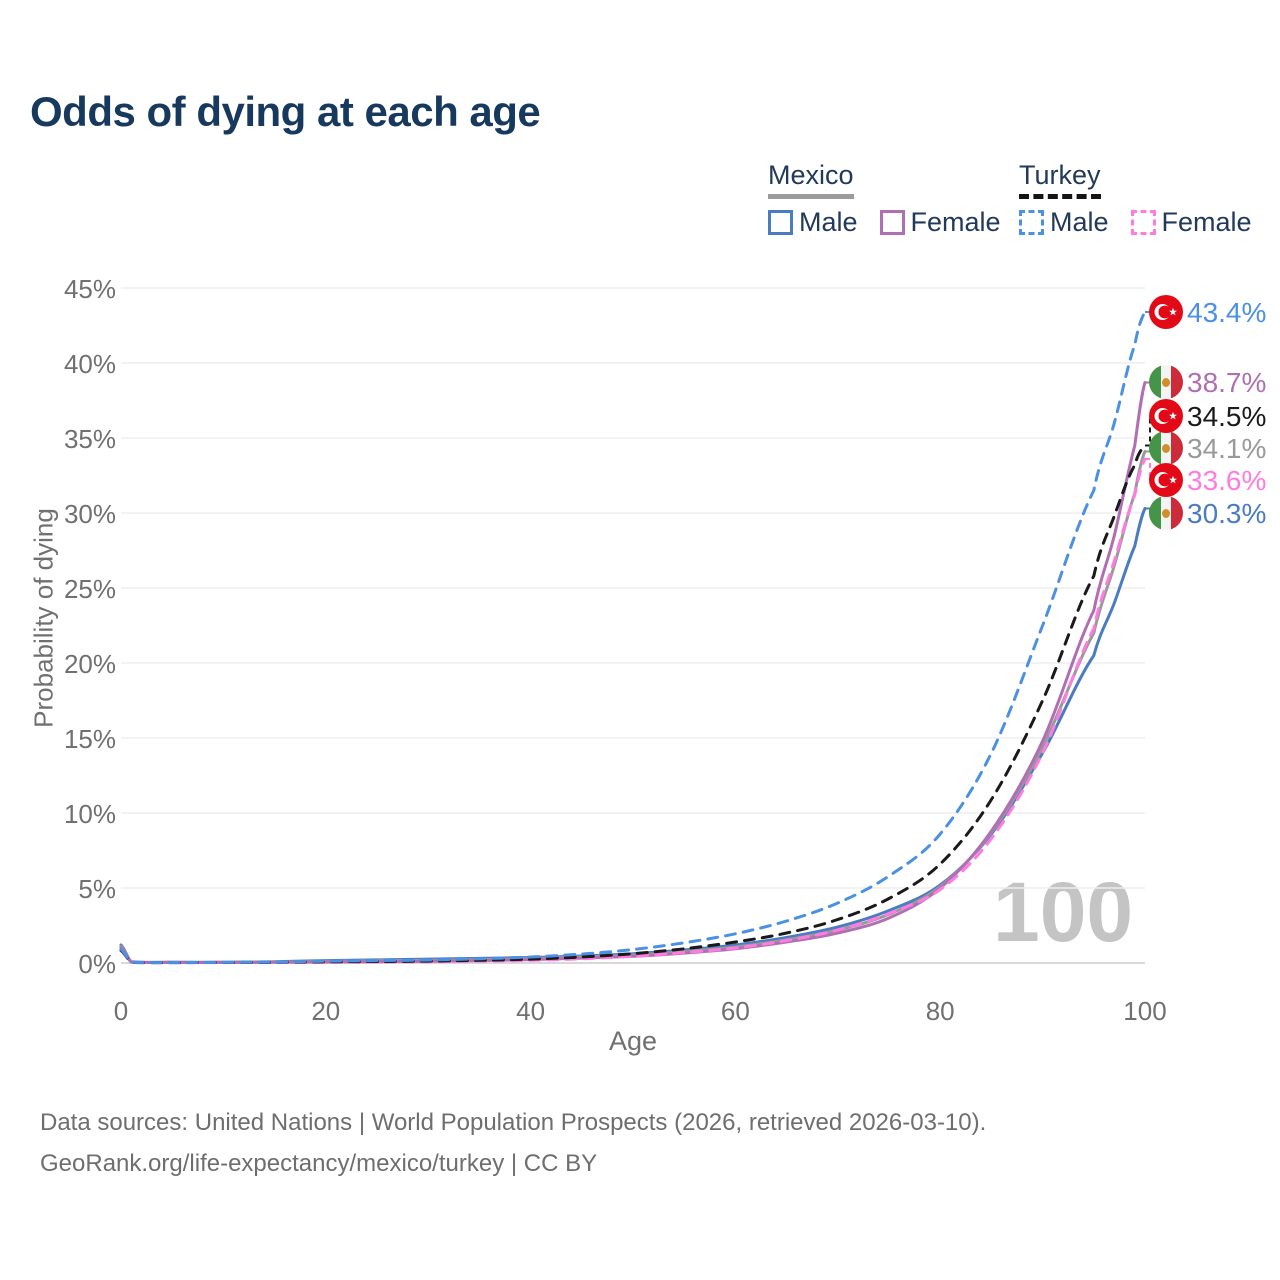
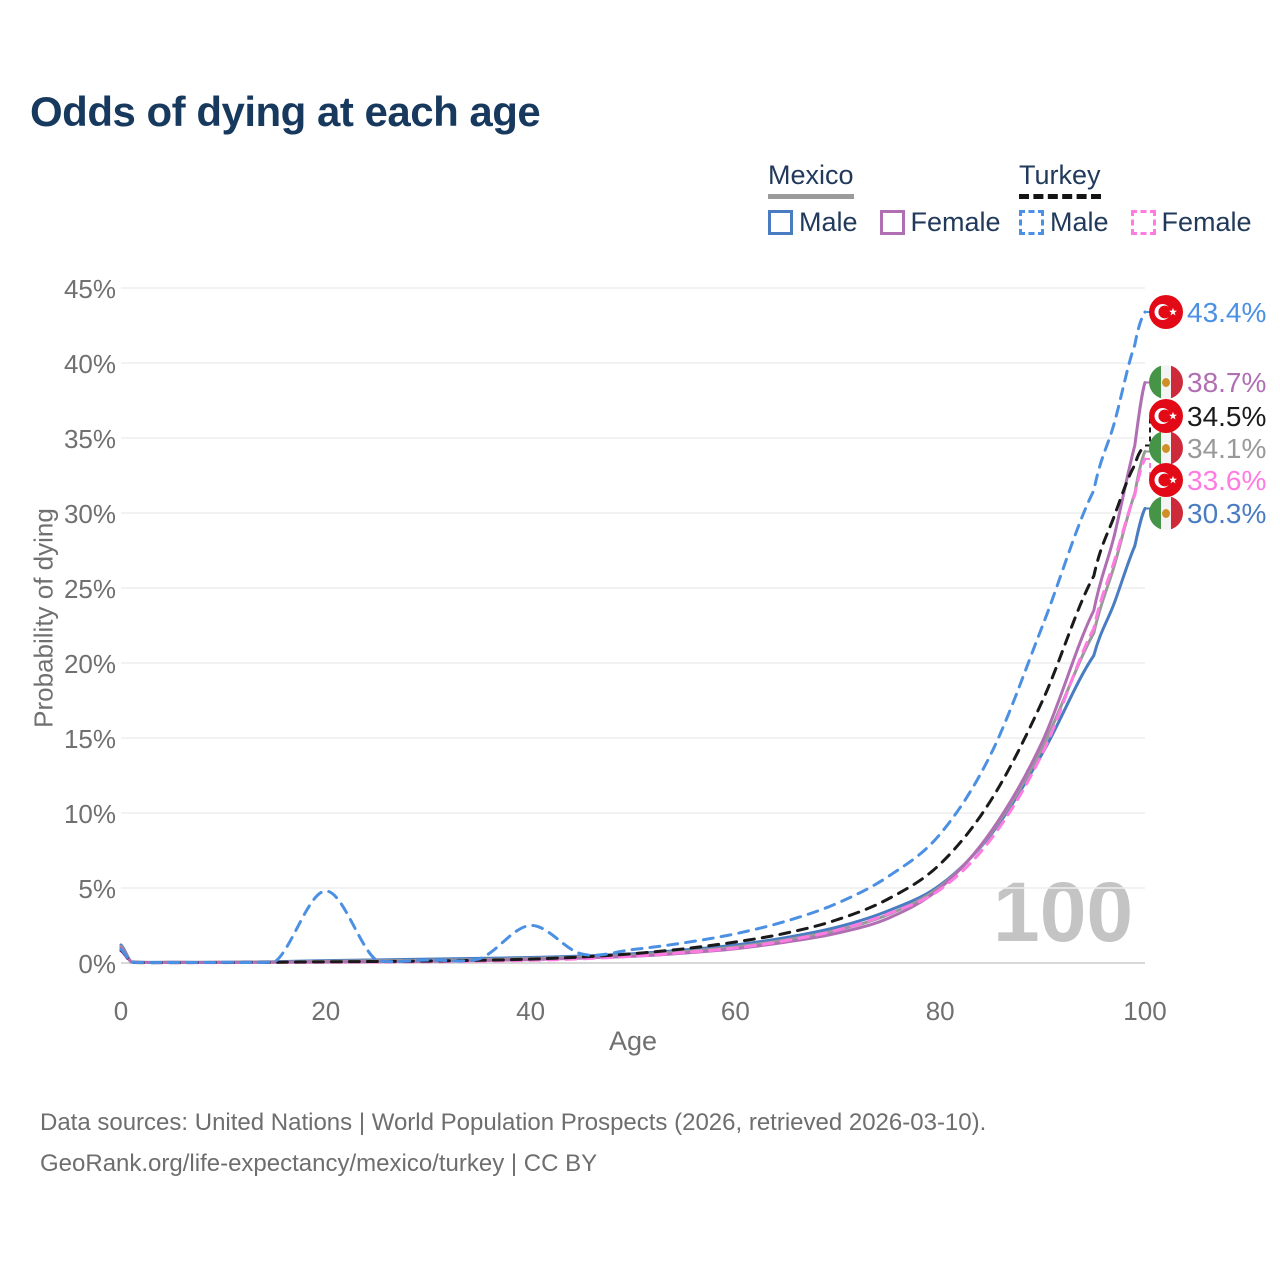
Turkey Male/20: 0.1% -> 4.8%
Turkey Male/40: 0.4% -> 2.5%
